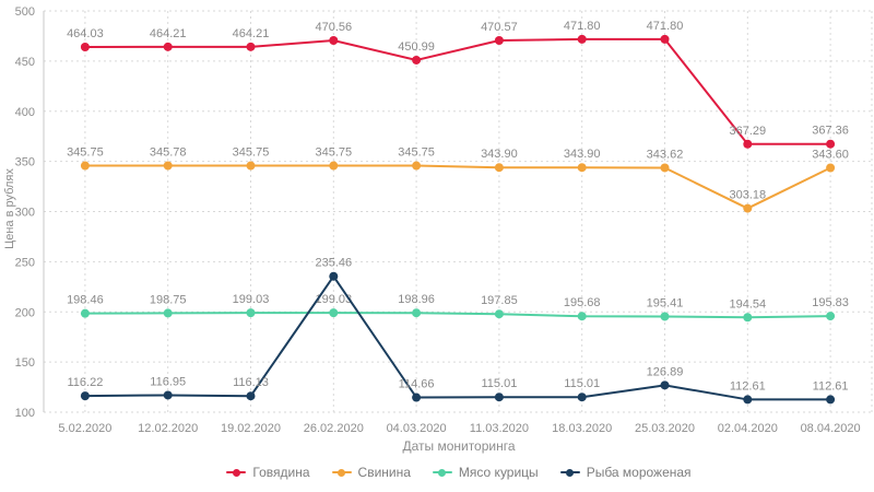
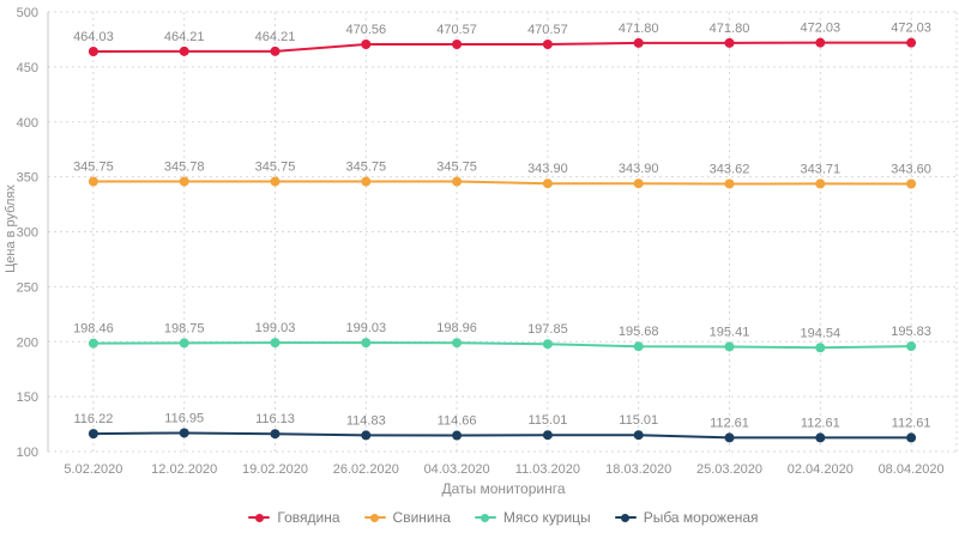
Рыба мороженая/26.02.2020: 235.46 -> 114.83
Говядина/04.03.2020: 450.99 -> 470.57
Рыба мороженая/25.03.2020: 126.89 -> 112.61
Говядина/02.04.2020: 367.29 -> 472.03
Свинина/02.04.2020: 303.18 -> 343.71
Говядина/08.04.2020: 367.36 -> 472.03
